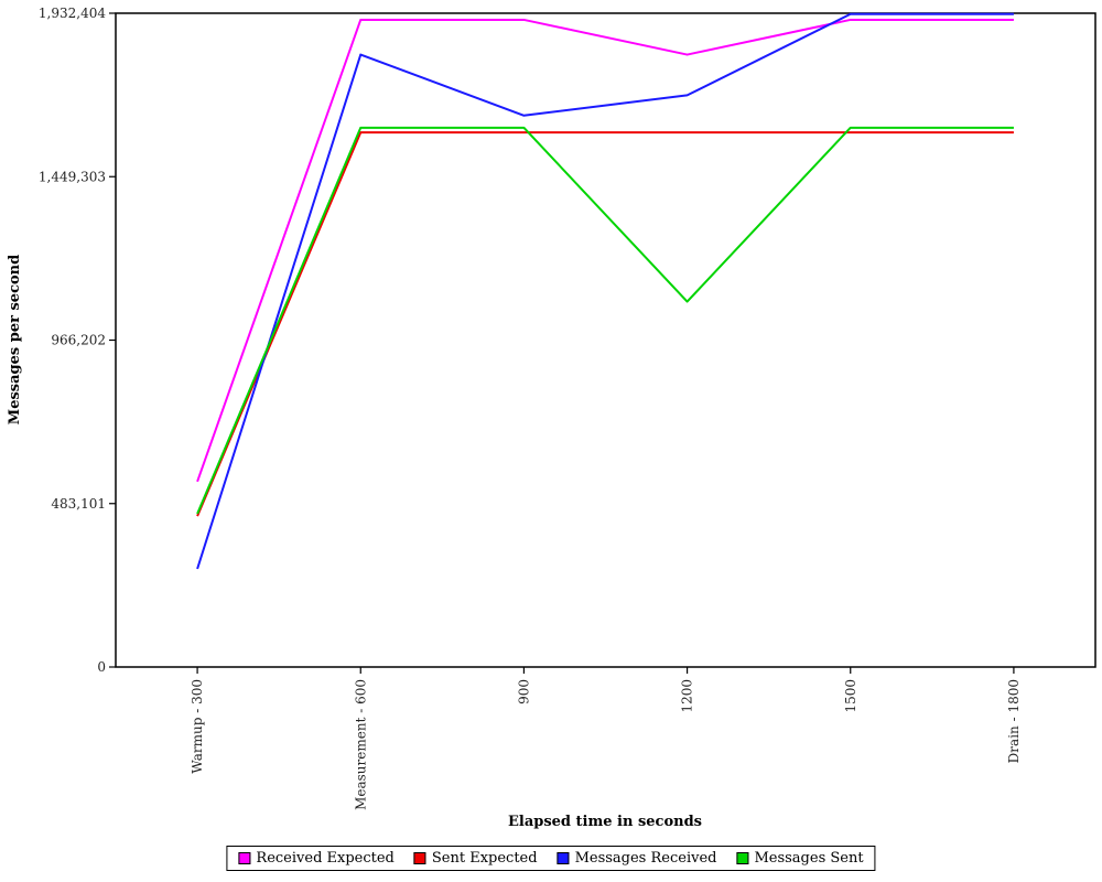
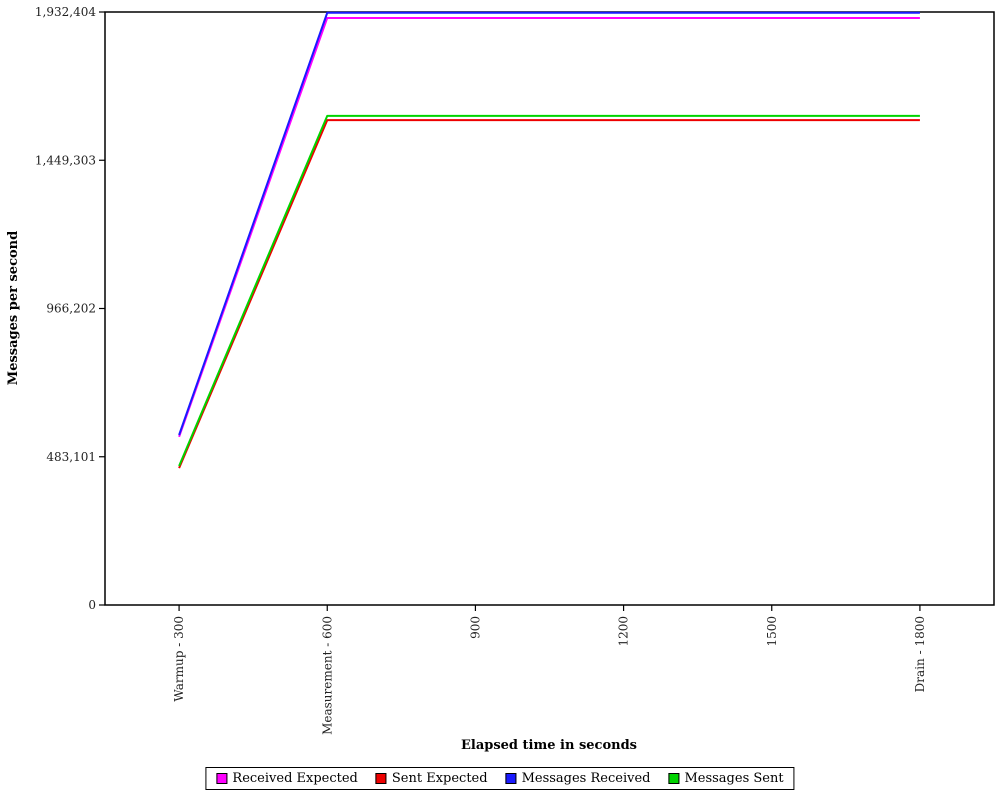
Messages Received/Warmup - 300: 290000 -> 550000
Messages Received/Measurement - 600: 1810000 -> 1930000
Messages Received/900: 1630000 -> 1930000
Received Expected/1200: 1810000 -> 1910000
Messages Received/1200: 1690000 -> 1930000
Messages Sent/1200: 1080000 -> 1590000
